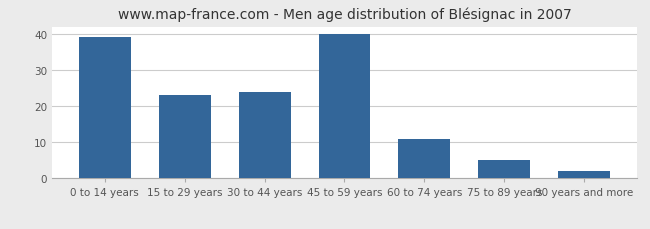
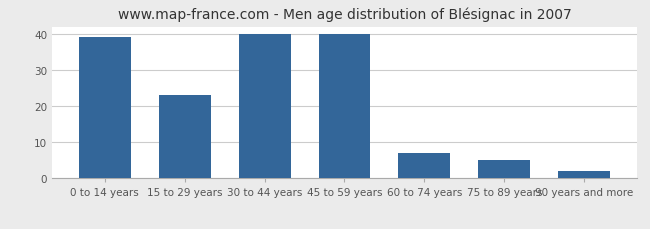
30 to 44 years: 24 -> 40
60 to 74 years: 11 -> 7
